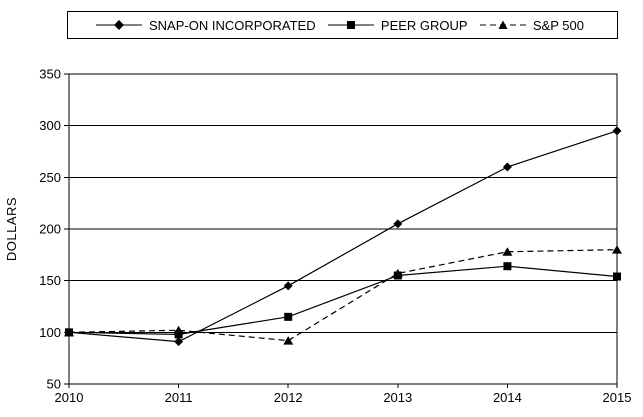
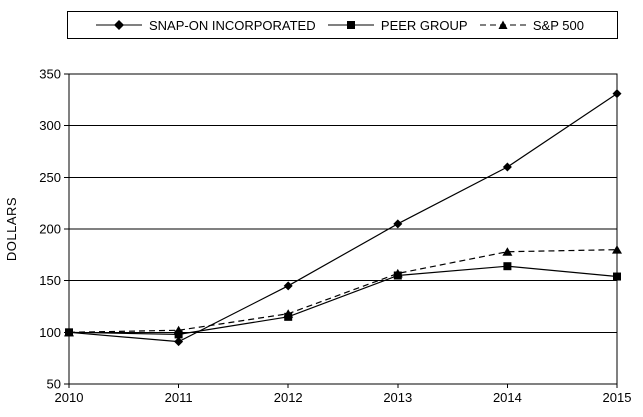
S&P 500/2012: 92 -> 118
SNAP-ON INCORPORATED/2015: 295 -> 331
